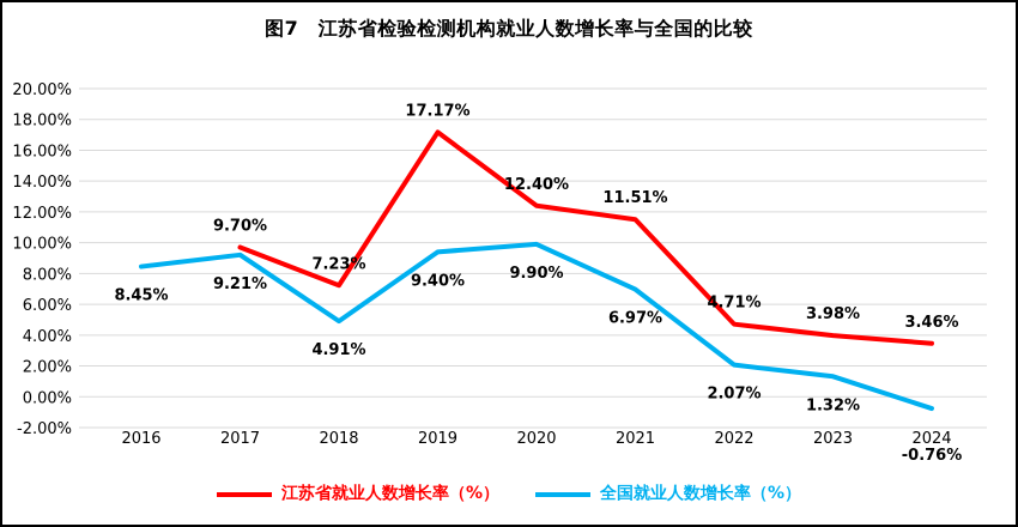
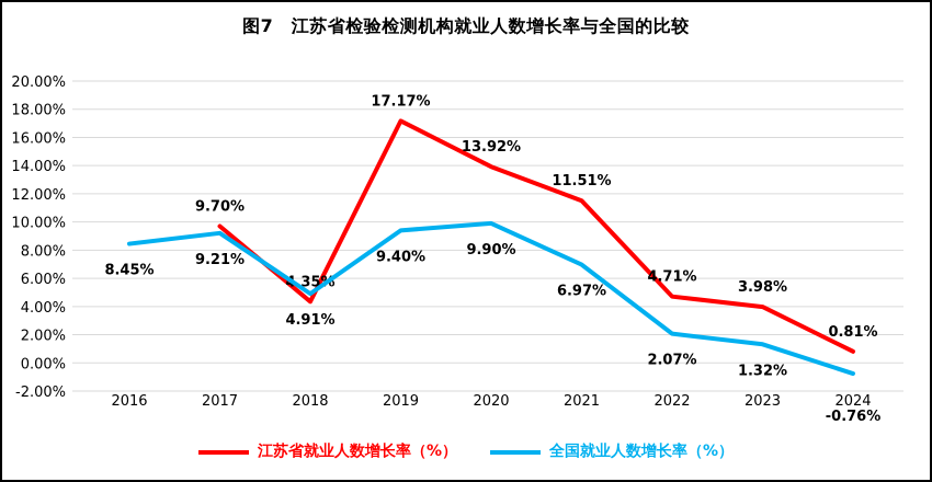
江苏省就业人数增长率（%）/2018: 7.23% -> 4.35%
江苏省就业人数增长率（%）/2020: 12.40% -> 13.92%
江苏省就业人数增长率（%）/2024: 3.46% -> 0.81%
